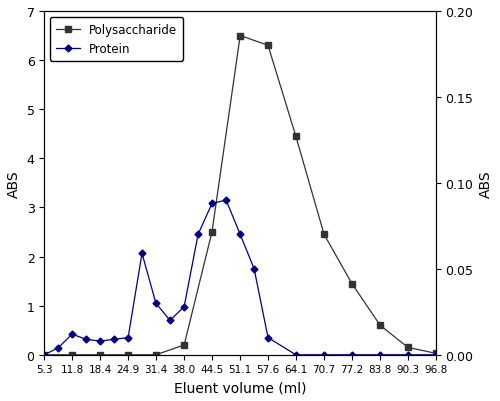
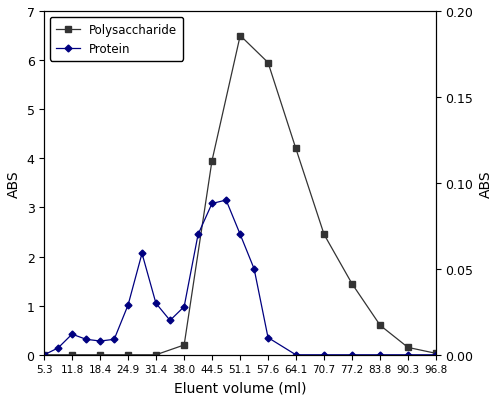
Protein/24.9: 0.010 -> 0.029
Polysaccharide/44.5: 2.50 -> 3.95
Polysaccharide/57.6: 6.30 -> 5.95
Polysaccharide/64.1: 4.45 -> 4.20
